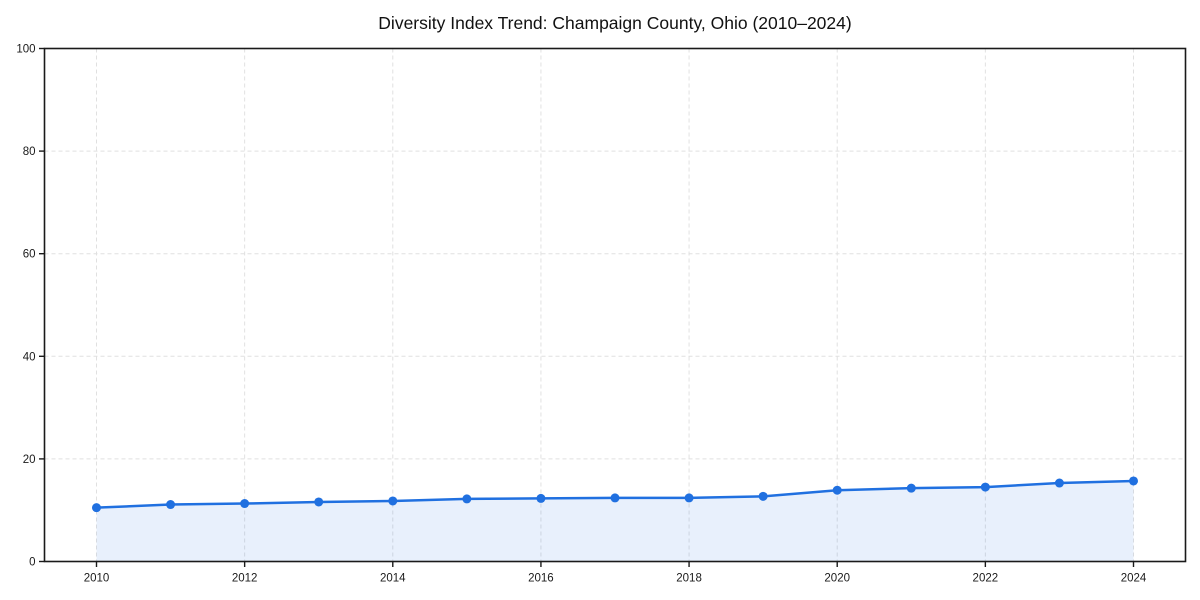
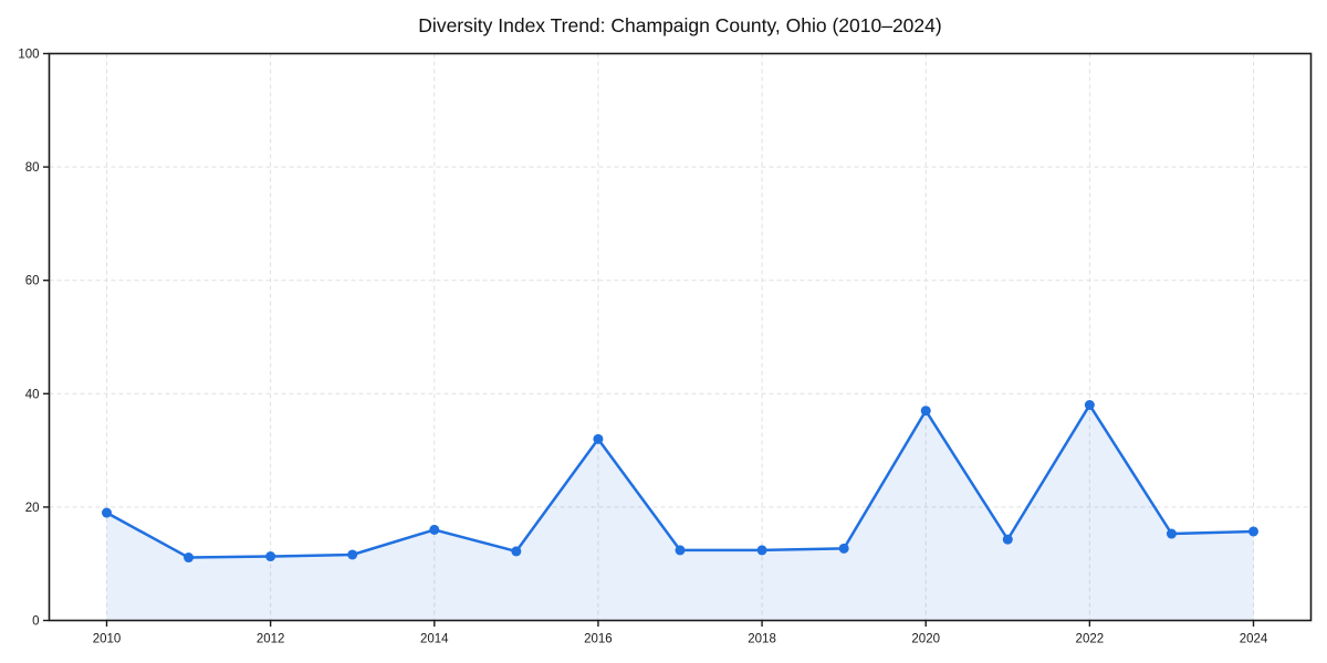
2010: 10 -> 19
2014: 12 -> 16
2016: 12 -> 32
2020: 14 -> 37
2022: 14 -> 38
